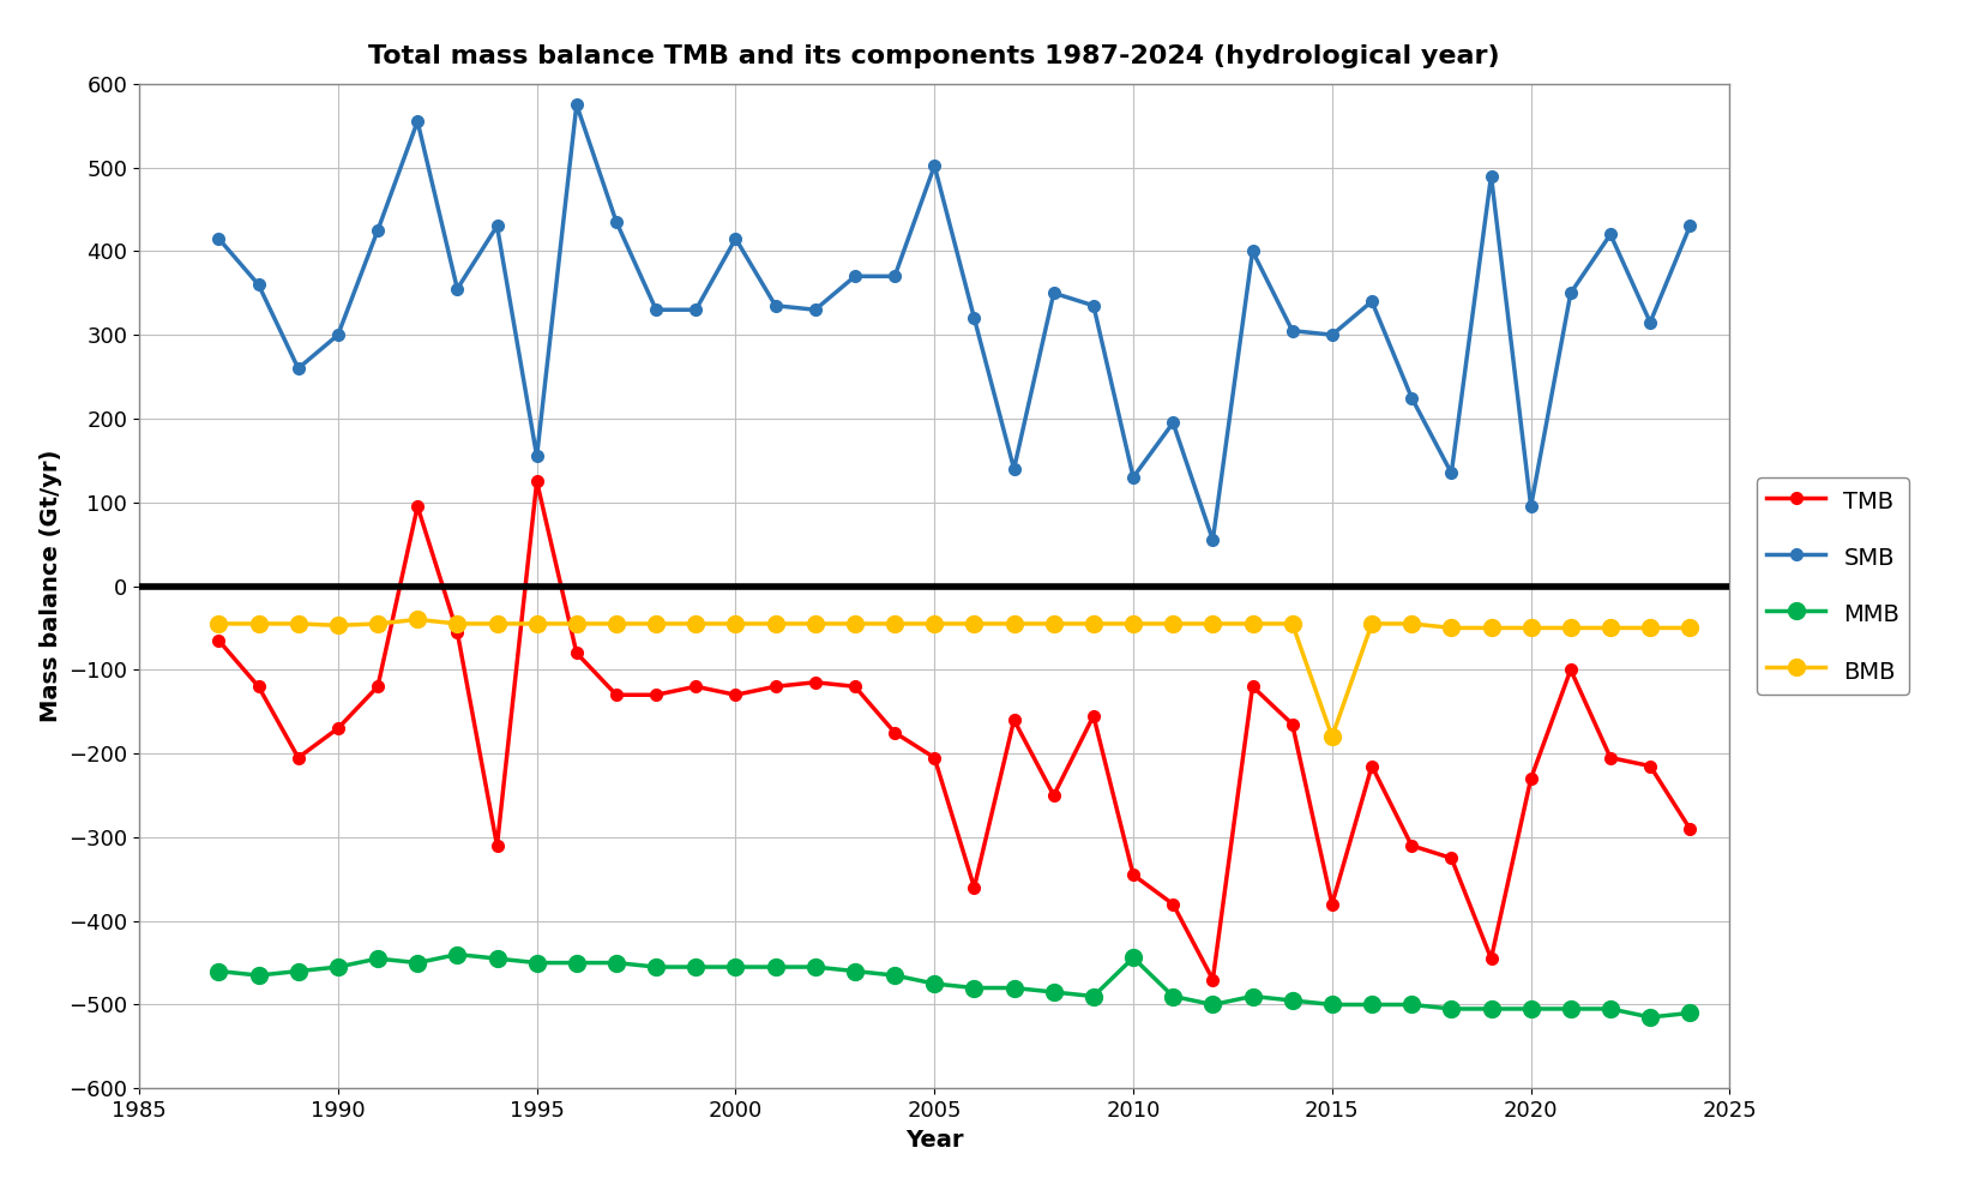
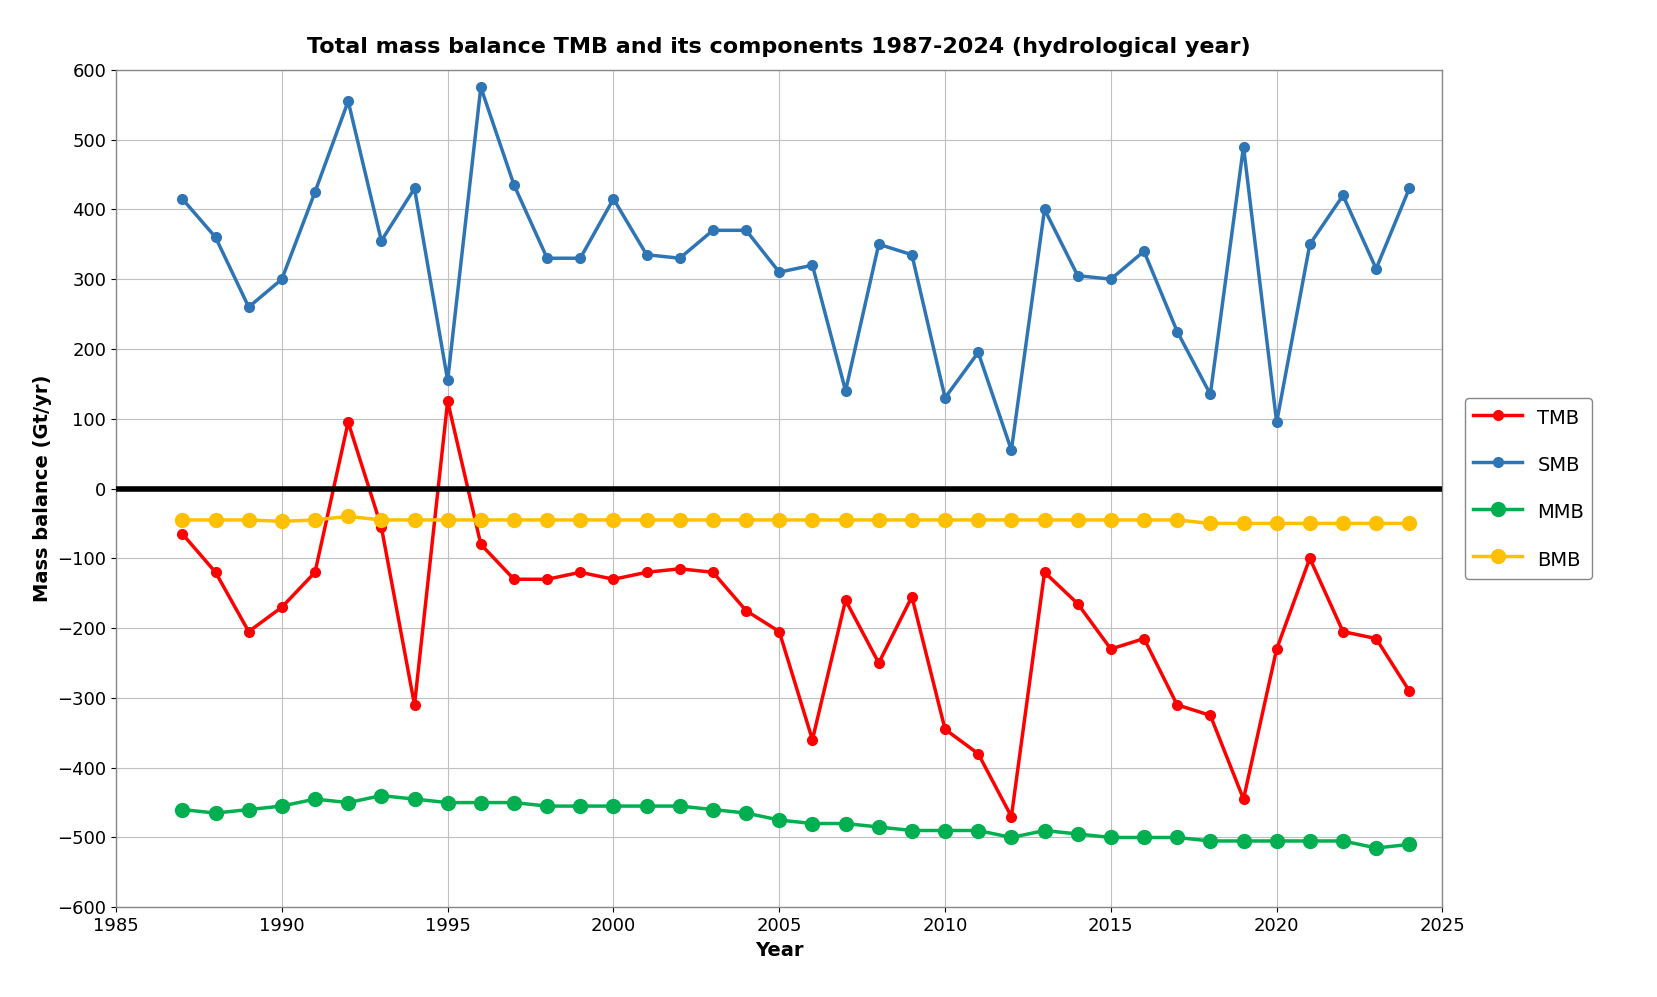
SMB/2005: 502 -> 310
MMB/2010: -444 -> -490
TMB/2015: -380 -> -230
BMB/2015: -180 -> -45
